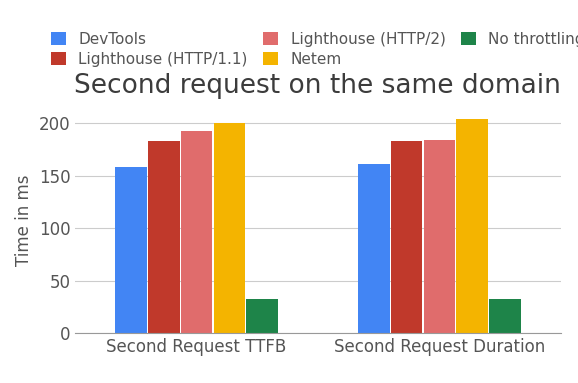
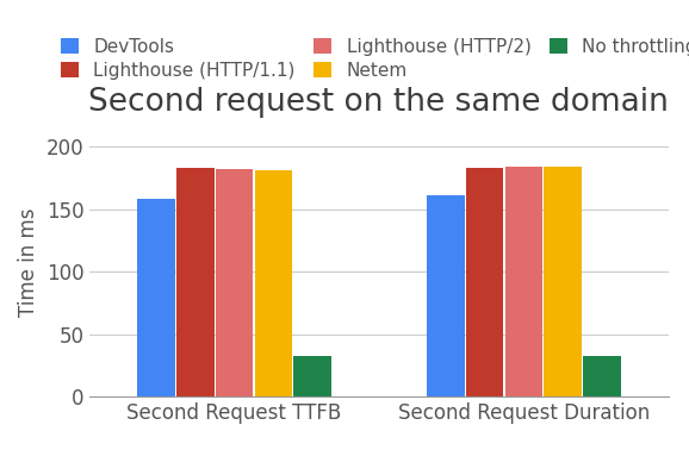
Lighthouse (HTTP/2)/Second Request TTFB: 192 -> 182
Netem/Second Request TTFB: 200 -> 181
Netem/Second Request Duration: 204 -> 184
